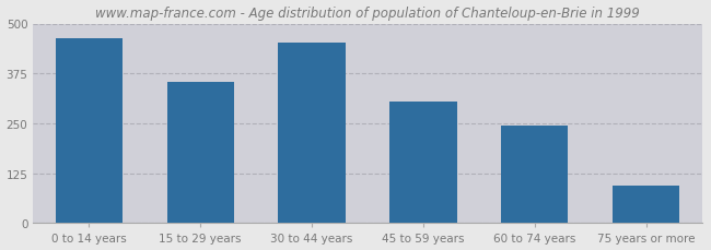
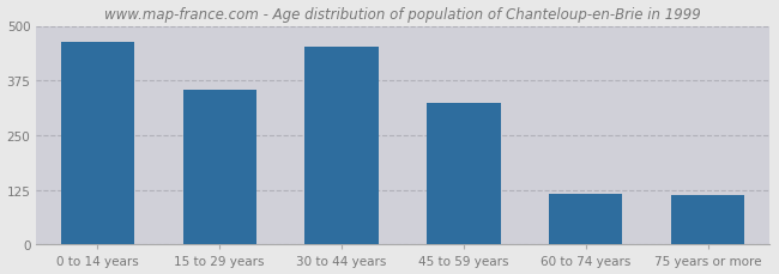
45 to 59 years: 305 -> 325
60 to 74 years: 245 -> 117
75 years or more: 95 -> 112
